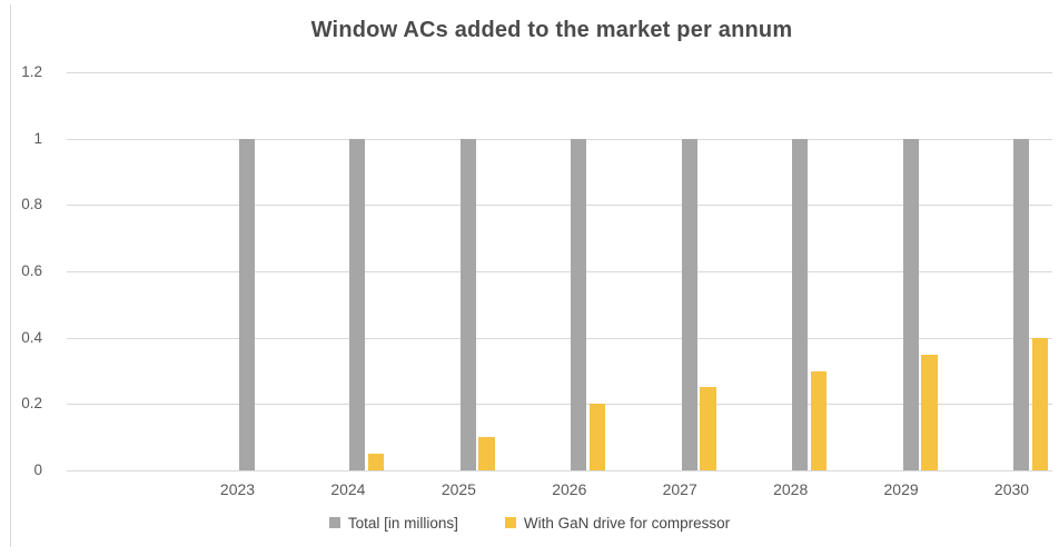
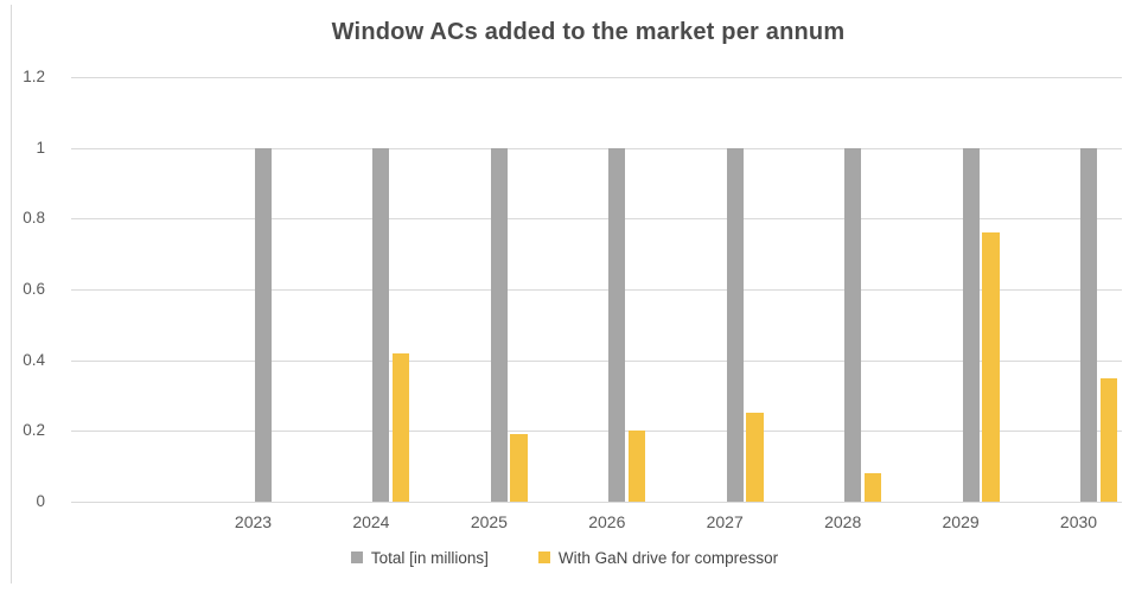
With GaN drive for compressor/2024: 0.05 -> 0.42
With GaN drive for compressor/2025: 0.10 -> 0.19
With GaN drive for compressor/2028: 0.30 -> 0.08
With GaN drive for compressor/2029: 0.35 -> 0.76
With GaN drive for compressor/2030: 0.40 -> 0.35
